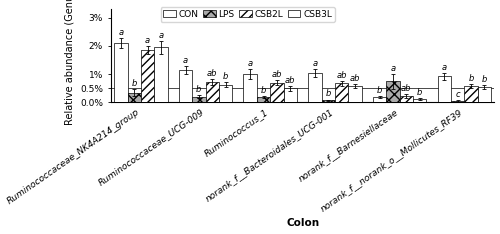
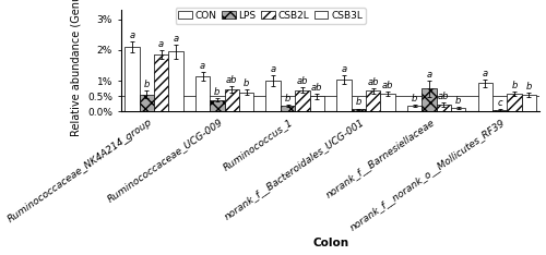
LPS/Ruminococcaceae_NK4A214_group: 0.35% -> 0.55%
LPS/Ruminococcaceae_UCG-009: 0.20% -> 0.38%
